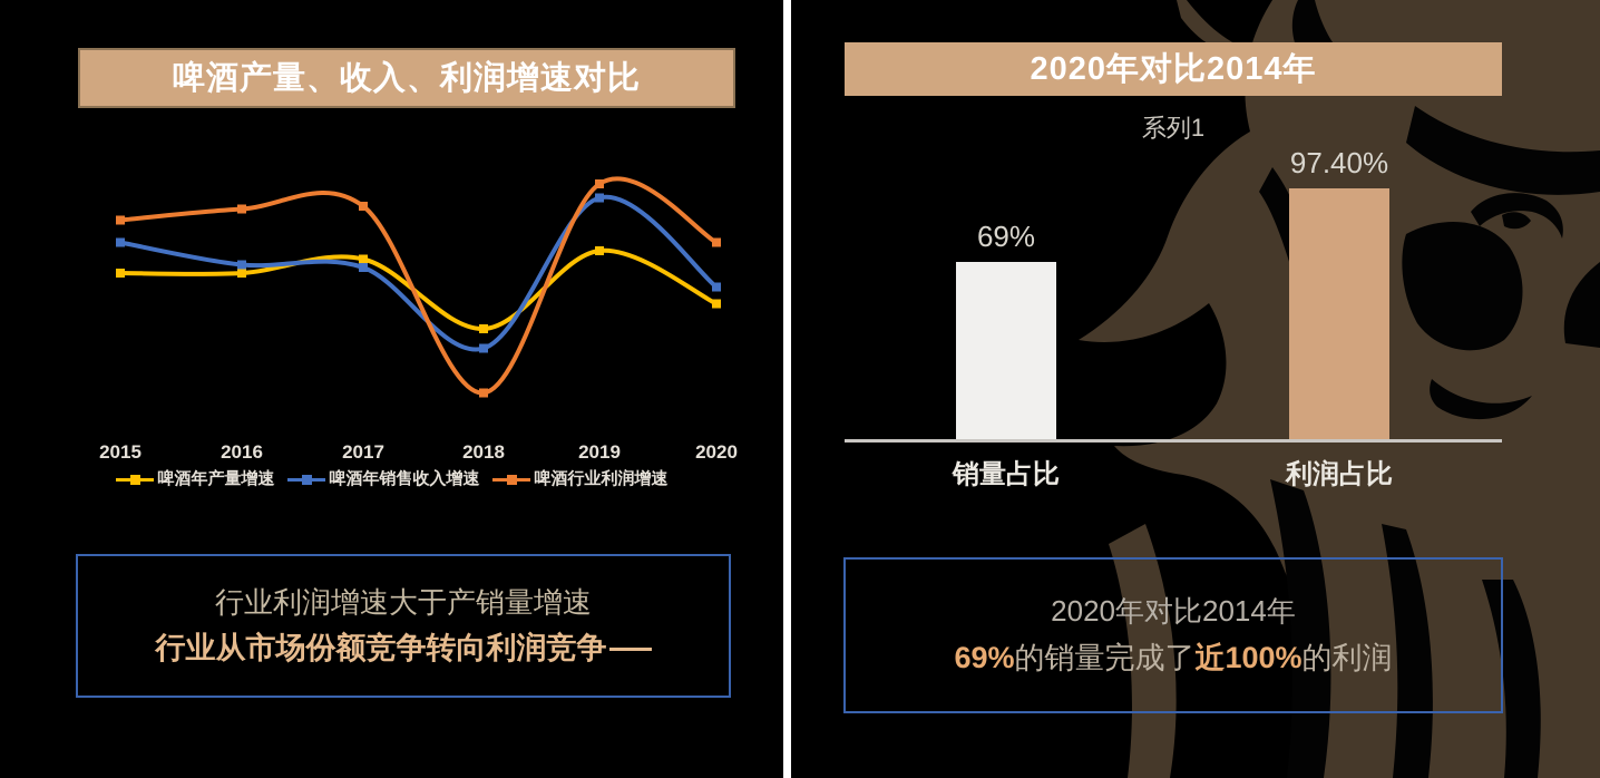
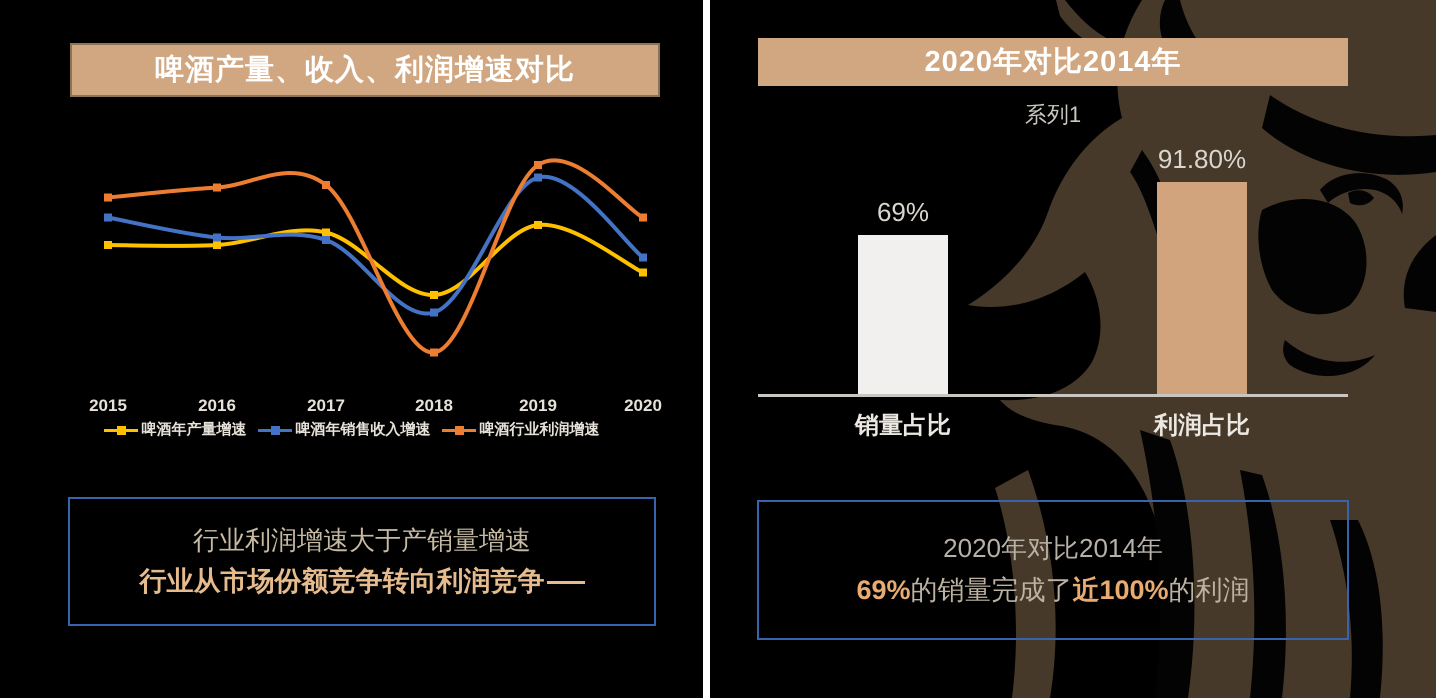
2020年对比2014年/利润占比: 97.40% -> 91.80%
